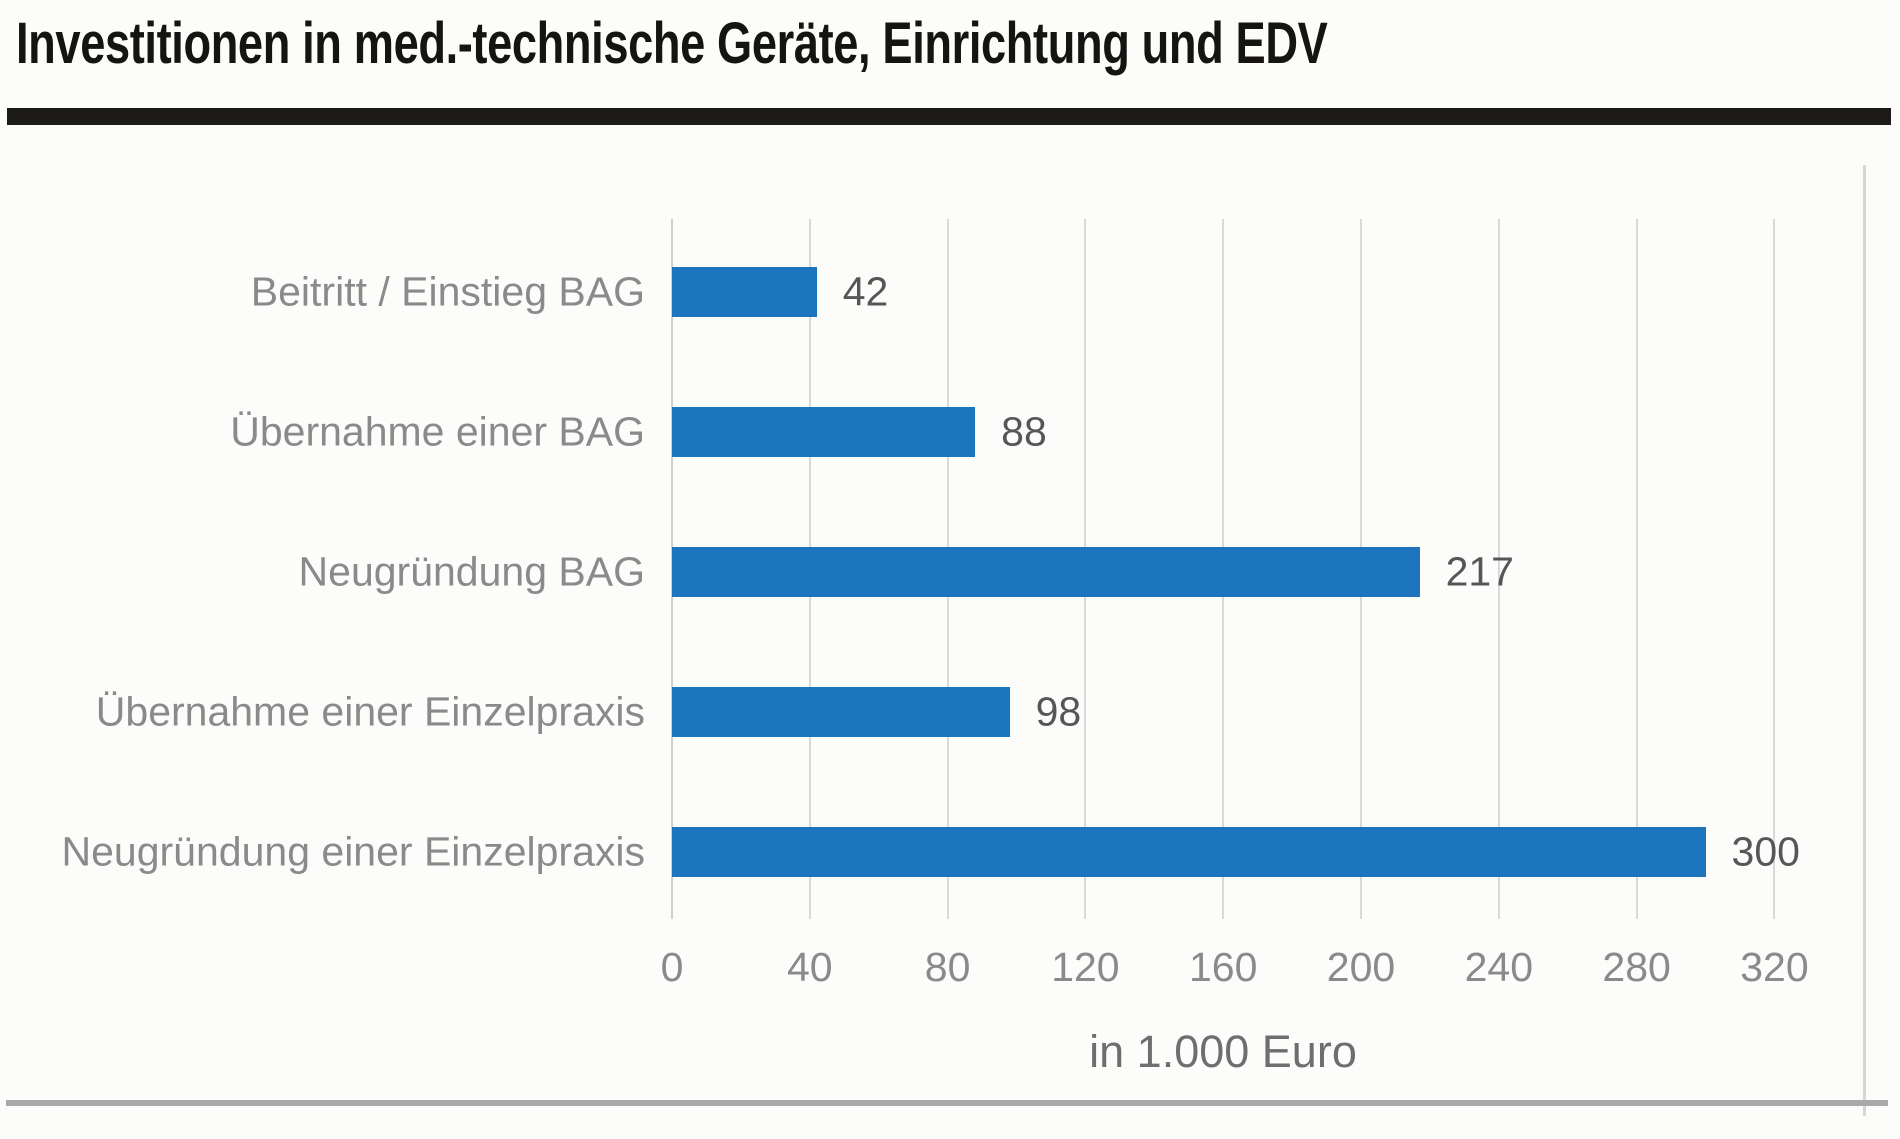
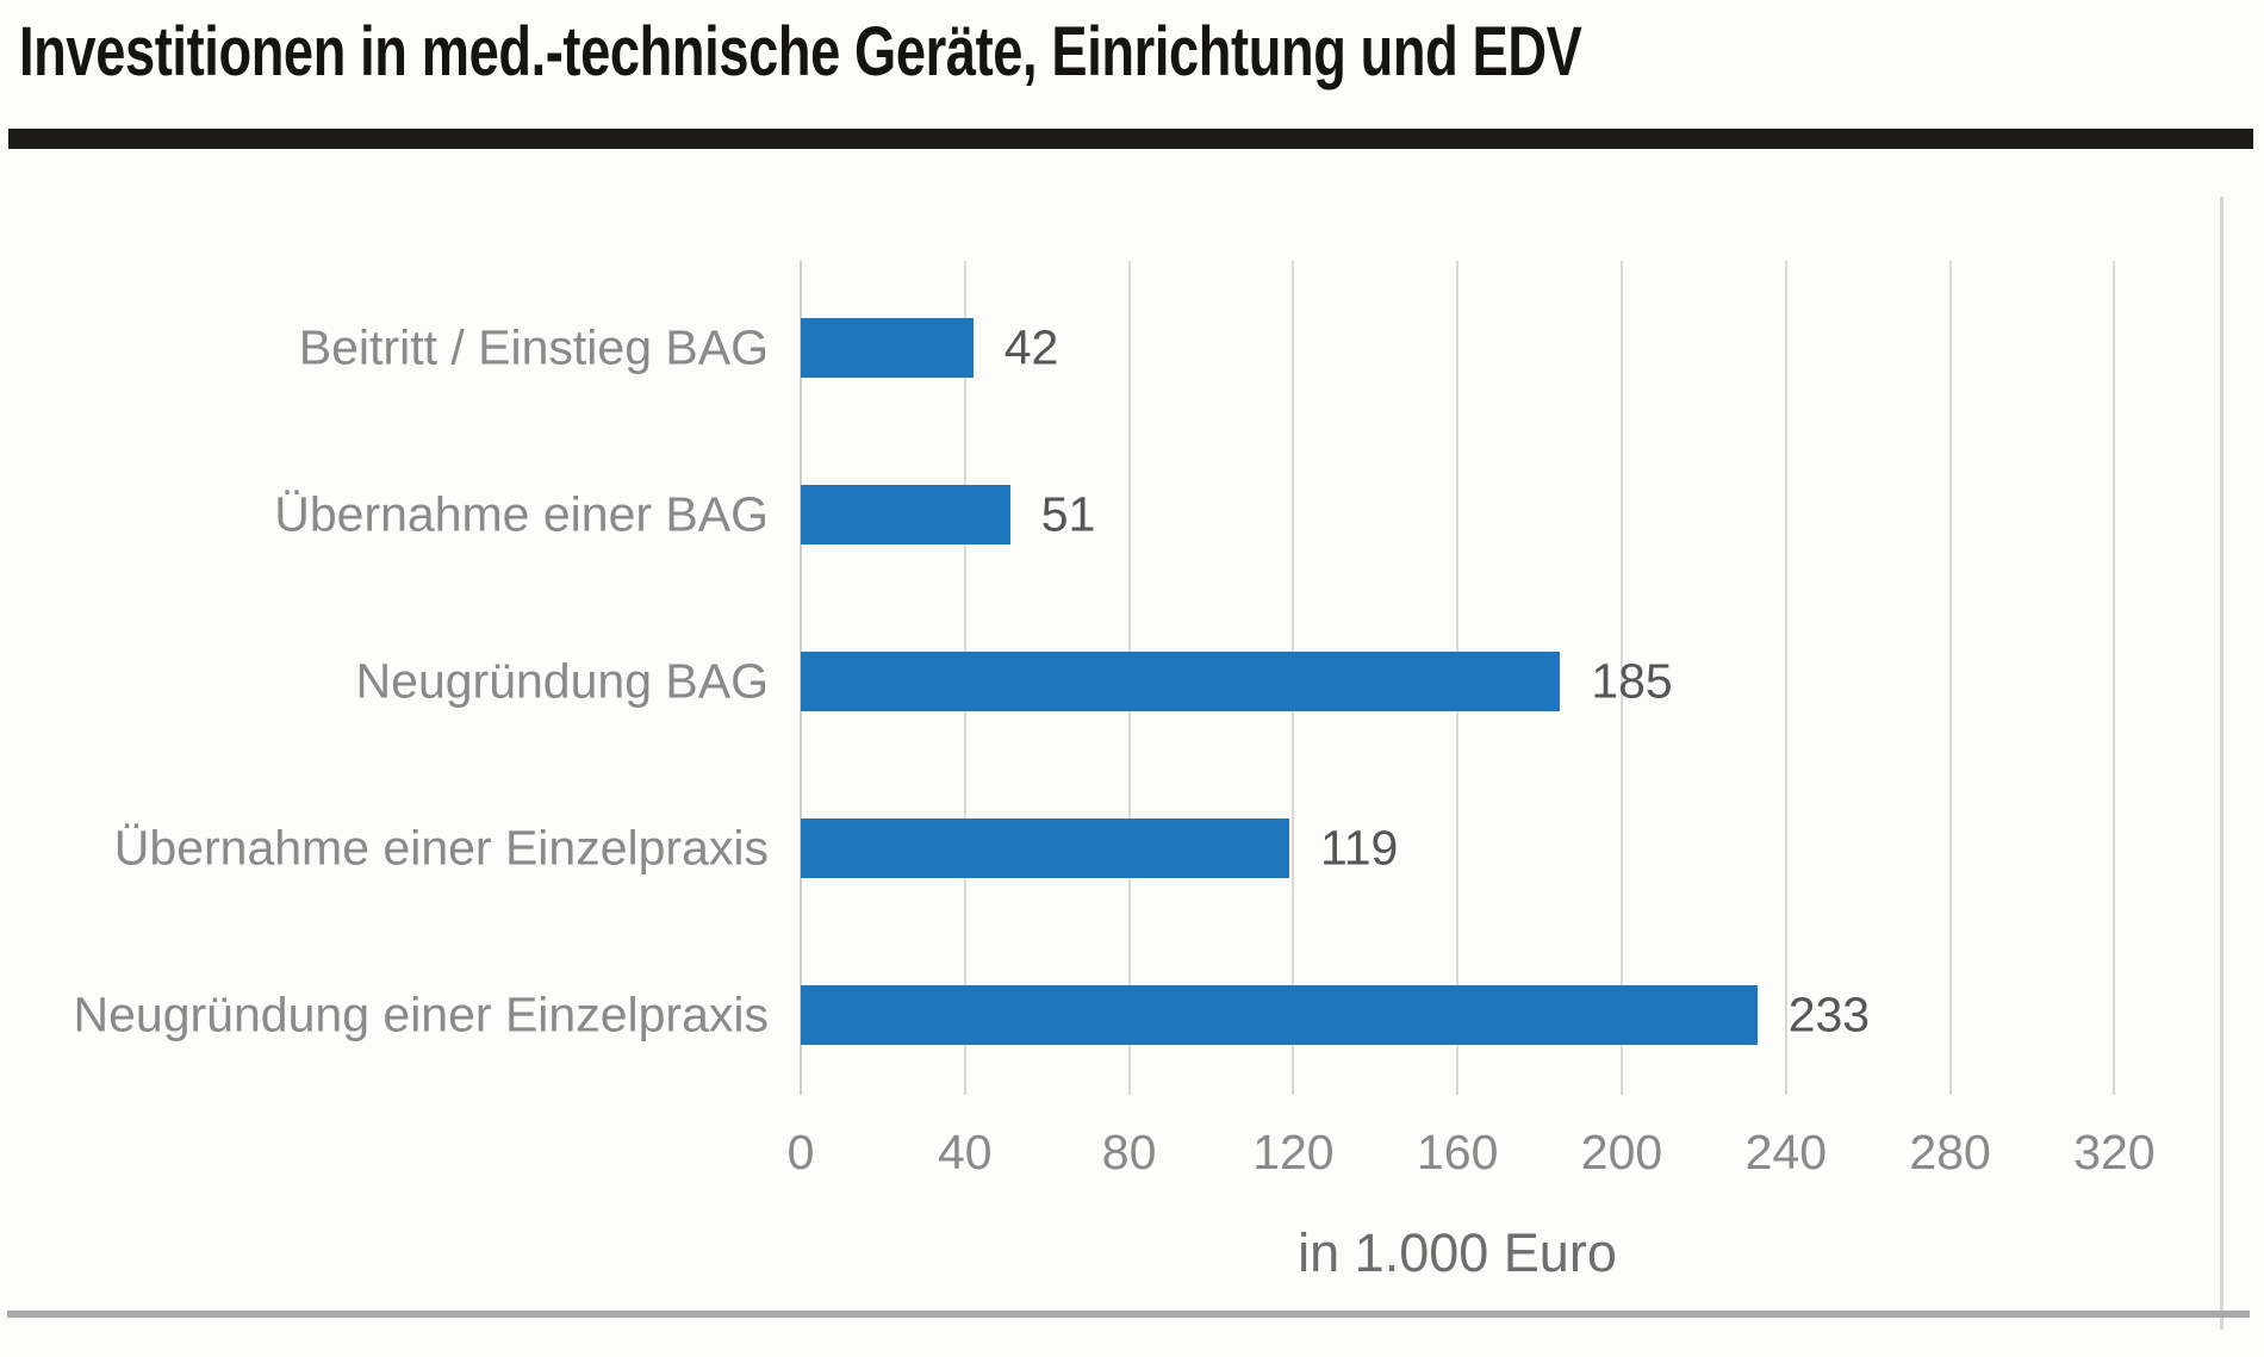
Übernahme einer BAG: 88 -> 51
Neugründung BAG: 217 -> 185
Übernahme einer Einzelpraxis: 98 -> 119
Neugründung einer Einzelpraxis: 300 -> 233
